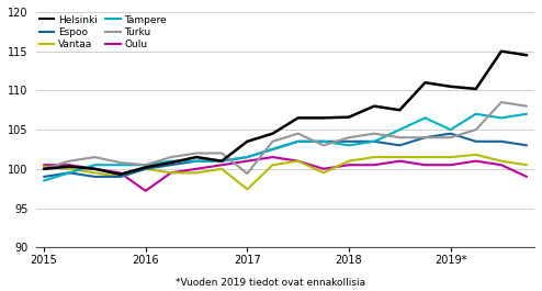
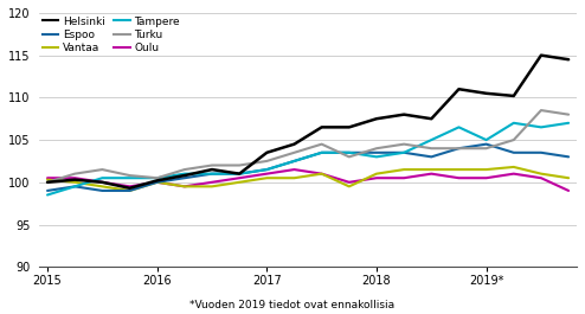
Oulu/2016: 97.2 -> 100.0
Vantaa/2017: 97.4 -> 100.5
Turku/2017: 99.4 -> 102.5
Helsinki/2018: 106.6 -> 107.5
